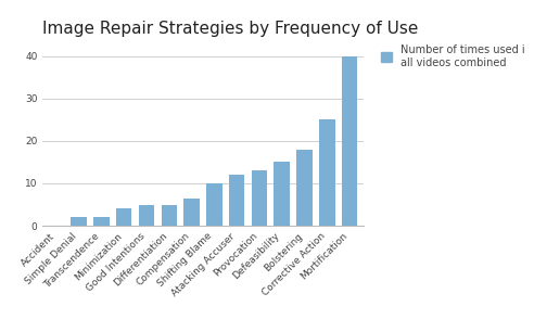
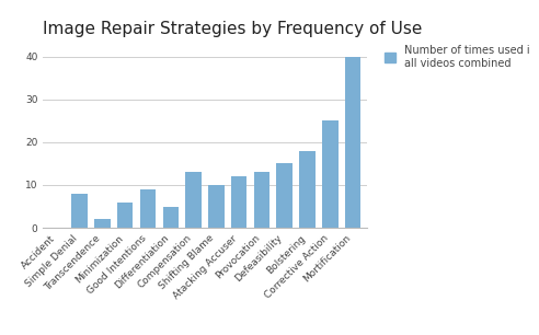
Simple Denial: 2.0 -> 8.0
Minimization: 4.0 -> 6.0
Good Intentions: 5.0 -> 9.0
Compensation: 6.5 -> 13.0
